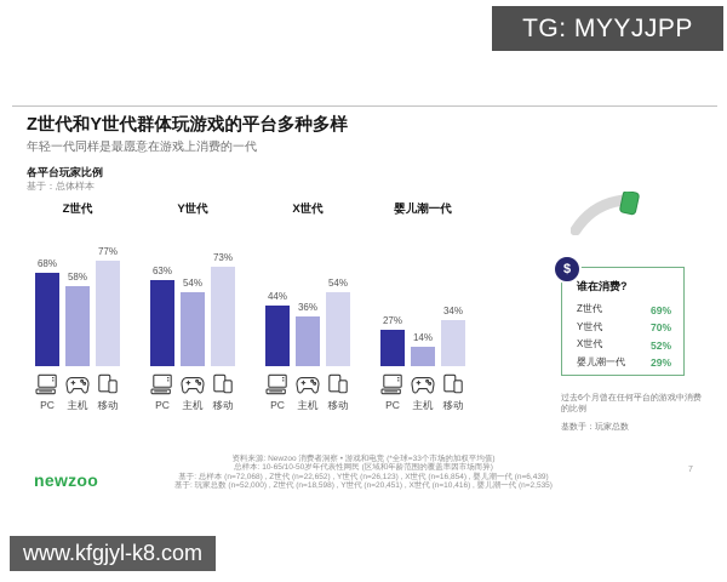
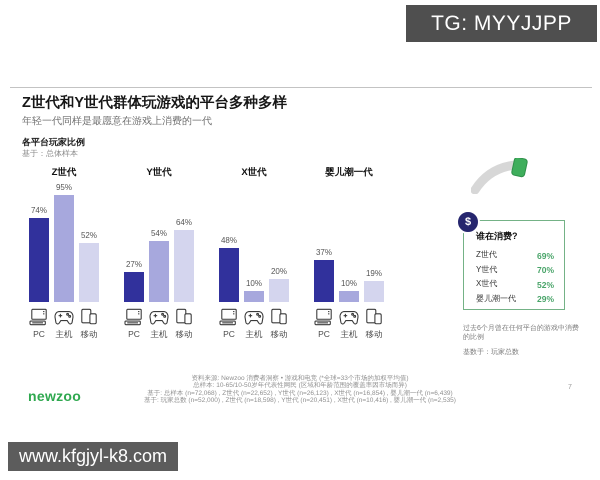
Z世代/PC: 68% -> 74%
Y世代/PC: 63% -> 27%
X世代/PC: 44% -> 48%
婴儿潮一代/PC: 27% -> 37%
Z世代/主机: 58% -> 95%
X世代/主机: 36% -> 10%
婴儿潮一代/主机: 14% -> 10%
Z世代/移动: 77% -> 52%
Y世代/移动: 73% -> 64%
X世代/移动: 54% -> 20%
婴儿潮一代/移动: 34% -> 19%
